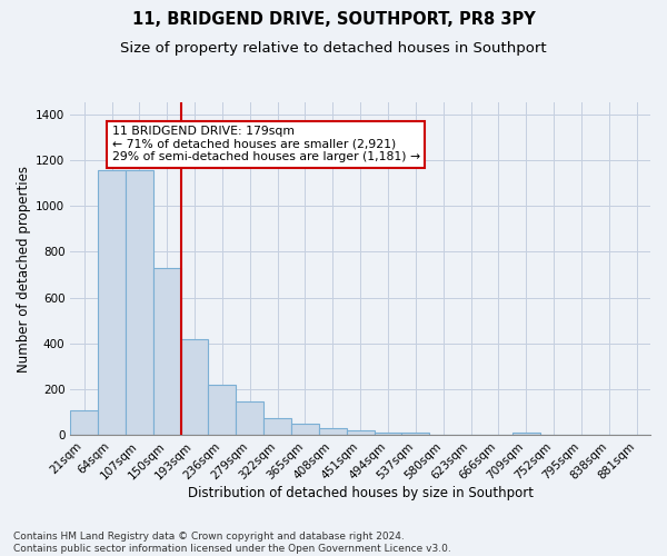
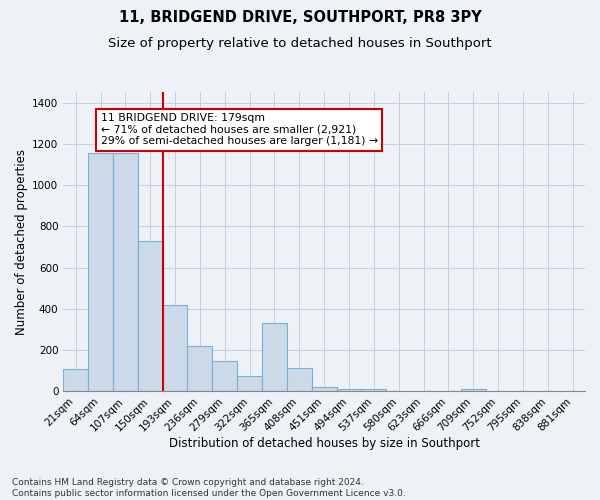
365sqm: 50 -> 330
408sqm: 32 -> 110
